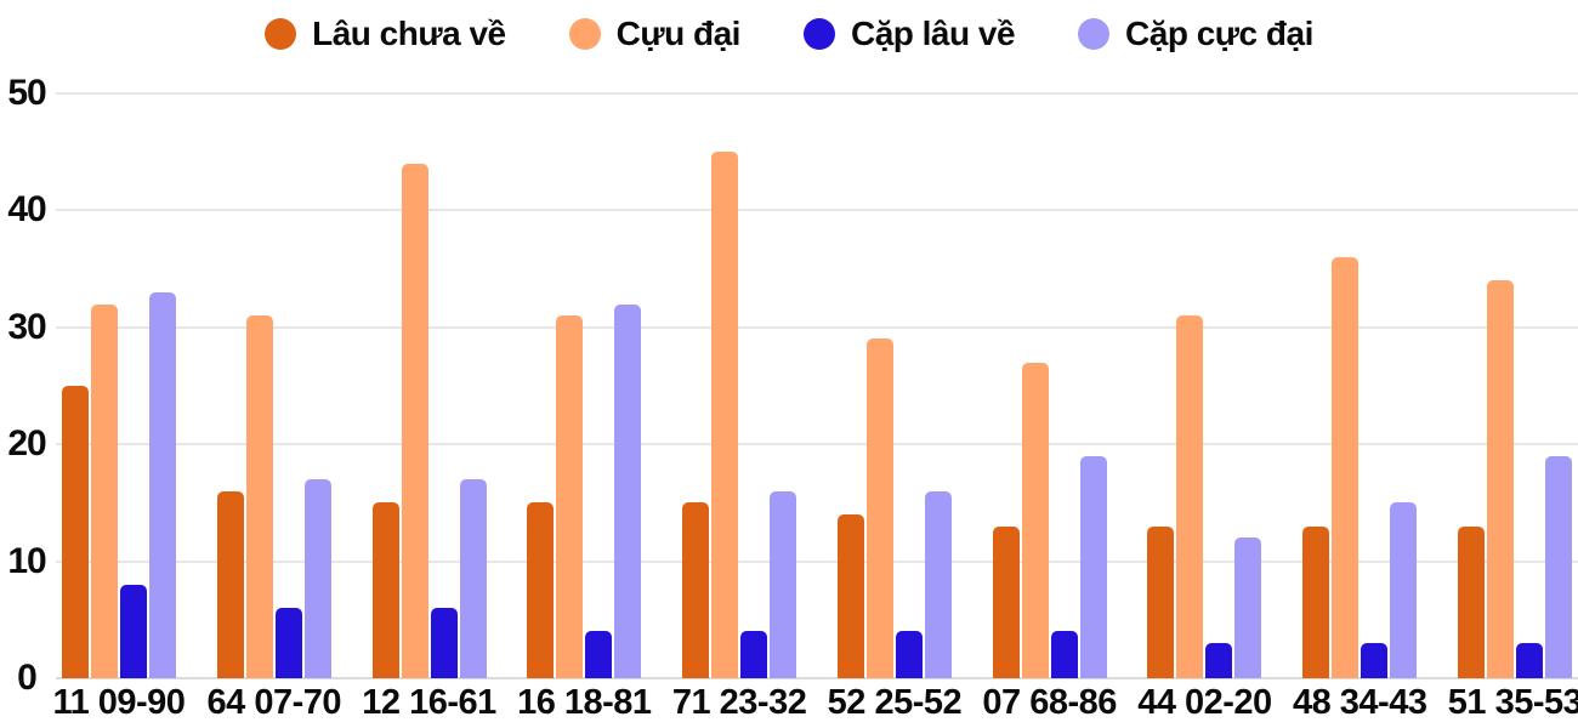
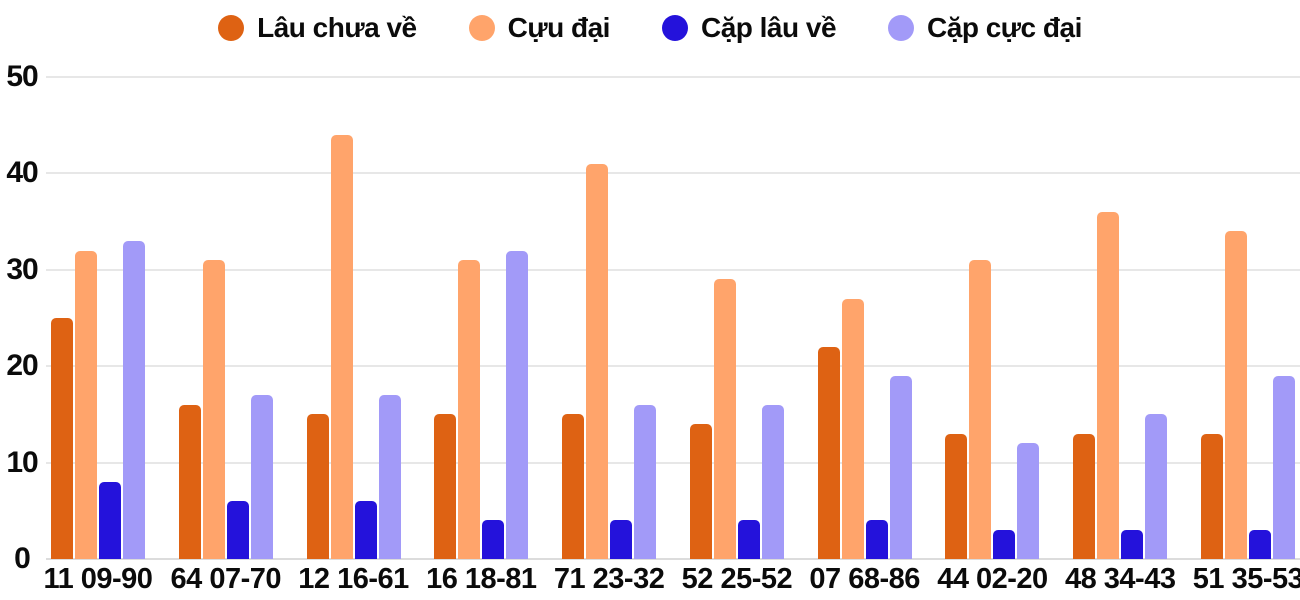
Cựu đại/71 23-32: 45 -> 41
Lâu chưa về/07 68-86: 13 -> 22
